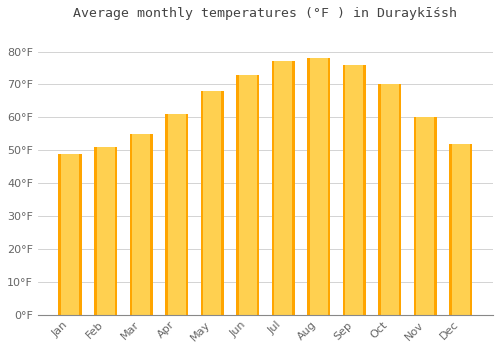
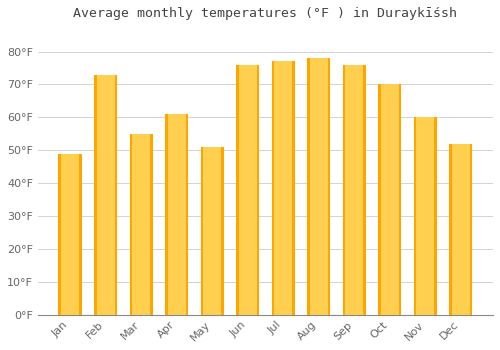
Feb: 51°F -> 73°F
May: 68°F -> 51°F
Jun: 73°F -> 76°F
